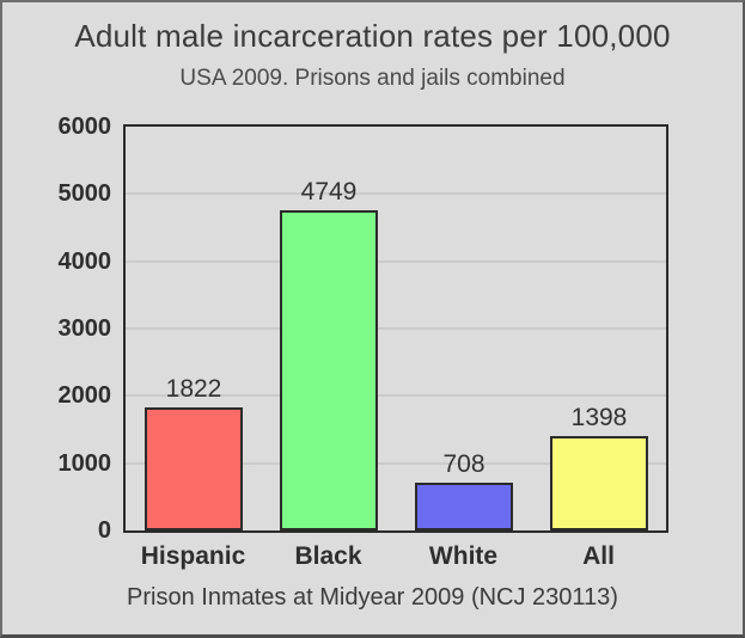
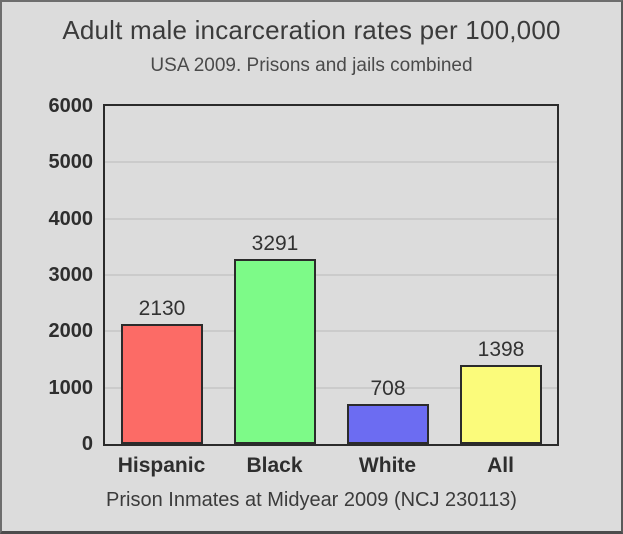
Hispanic: 1822 -> 2130
Black: 4749 -> 3291
